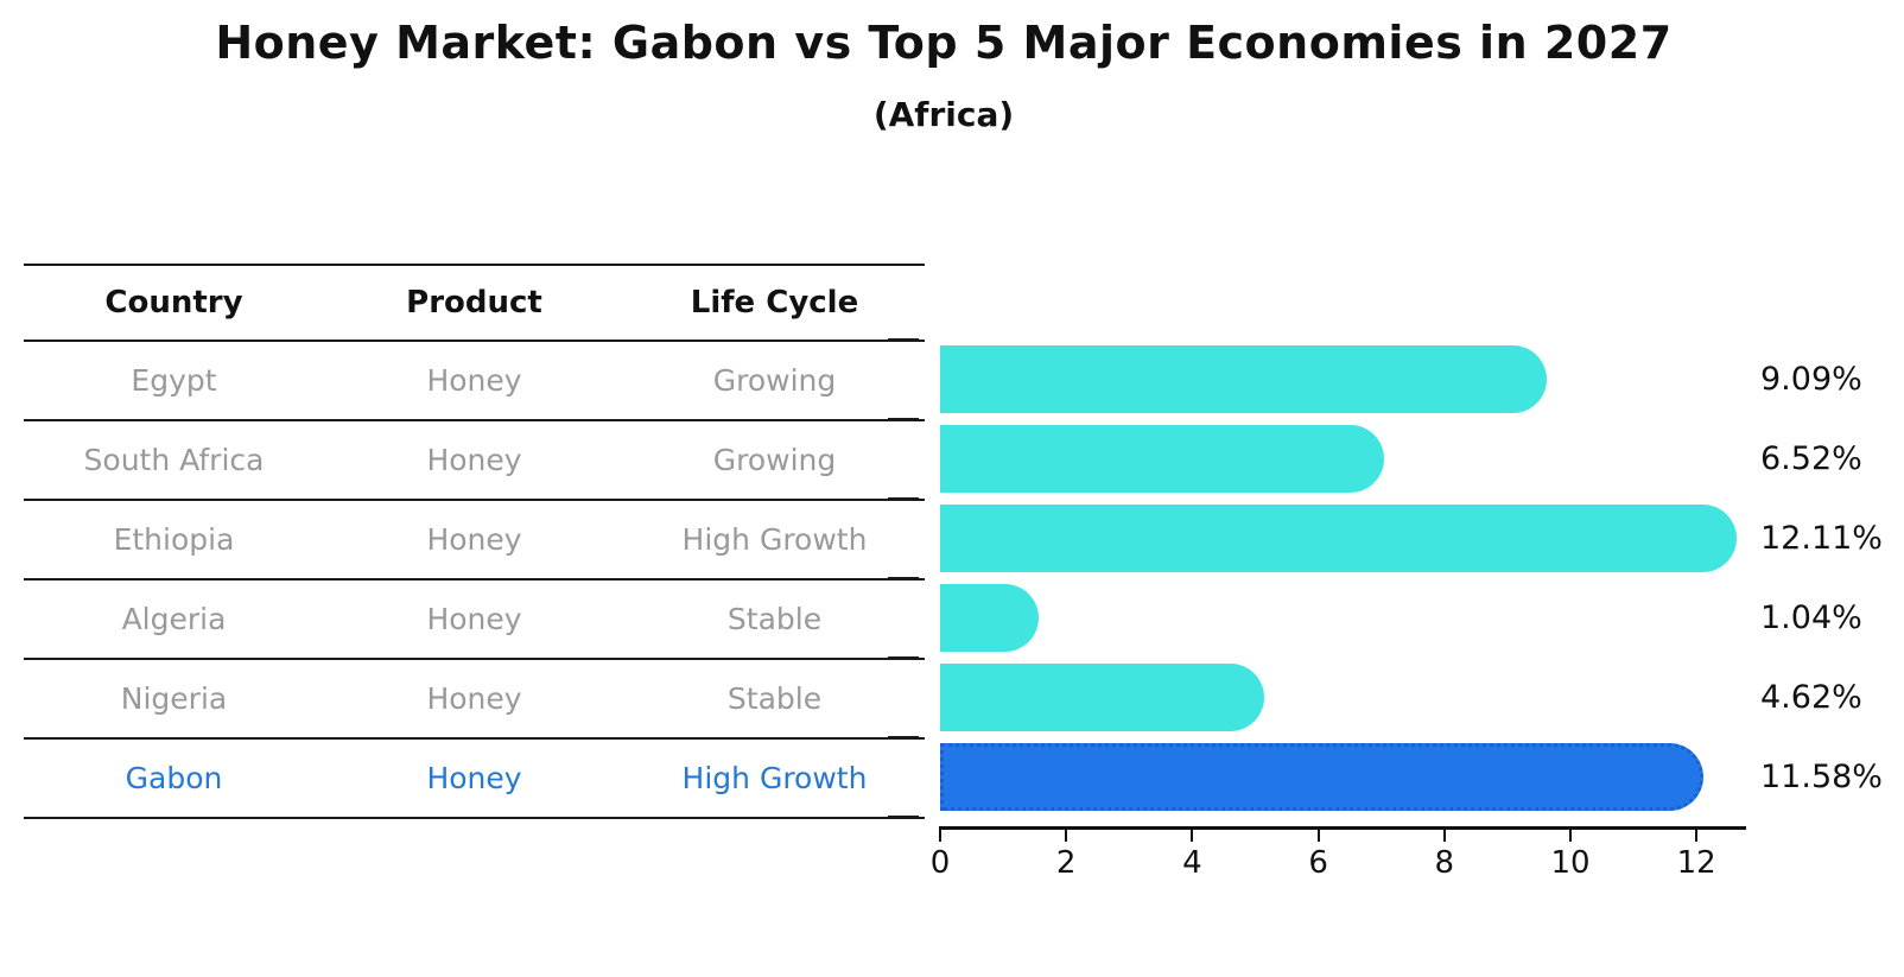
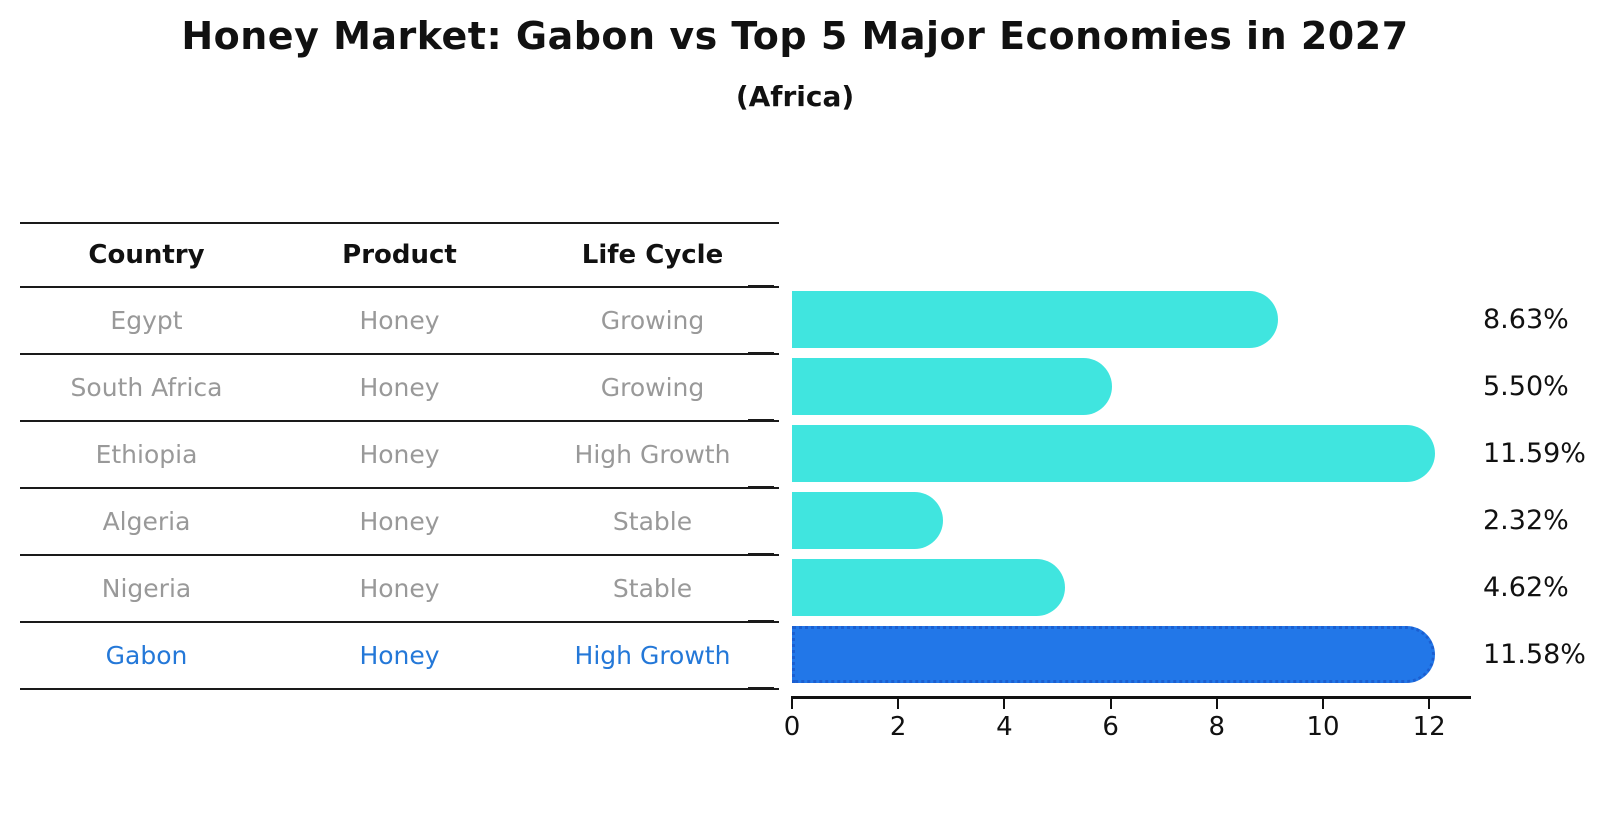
Egypt: 9.09% -> 8.63%
South Africa: 6.52% -> 5.50%
Ethiopia: 12.11% -> 11.59%
Algeria: 1.04% -> 2.32%
